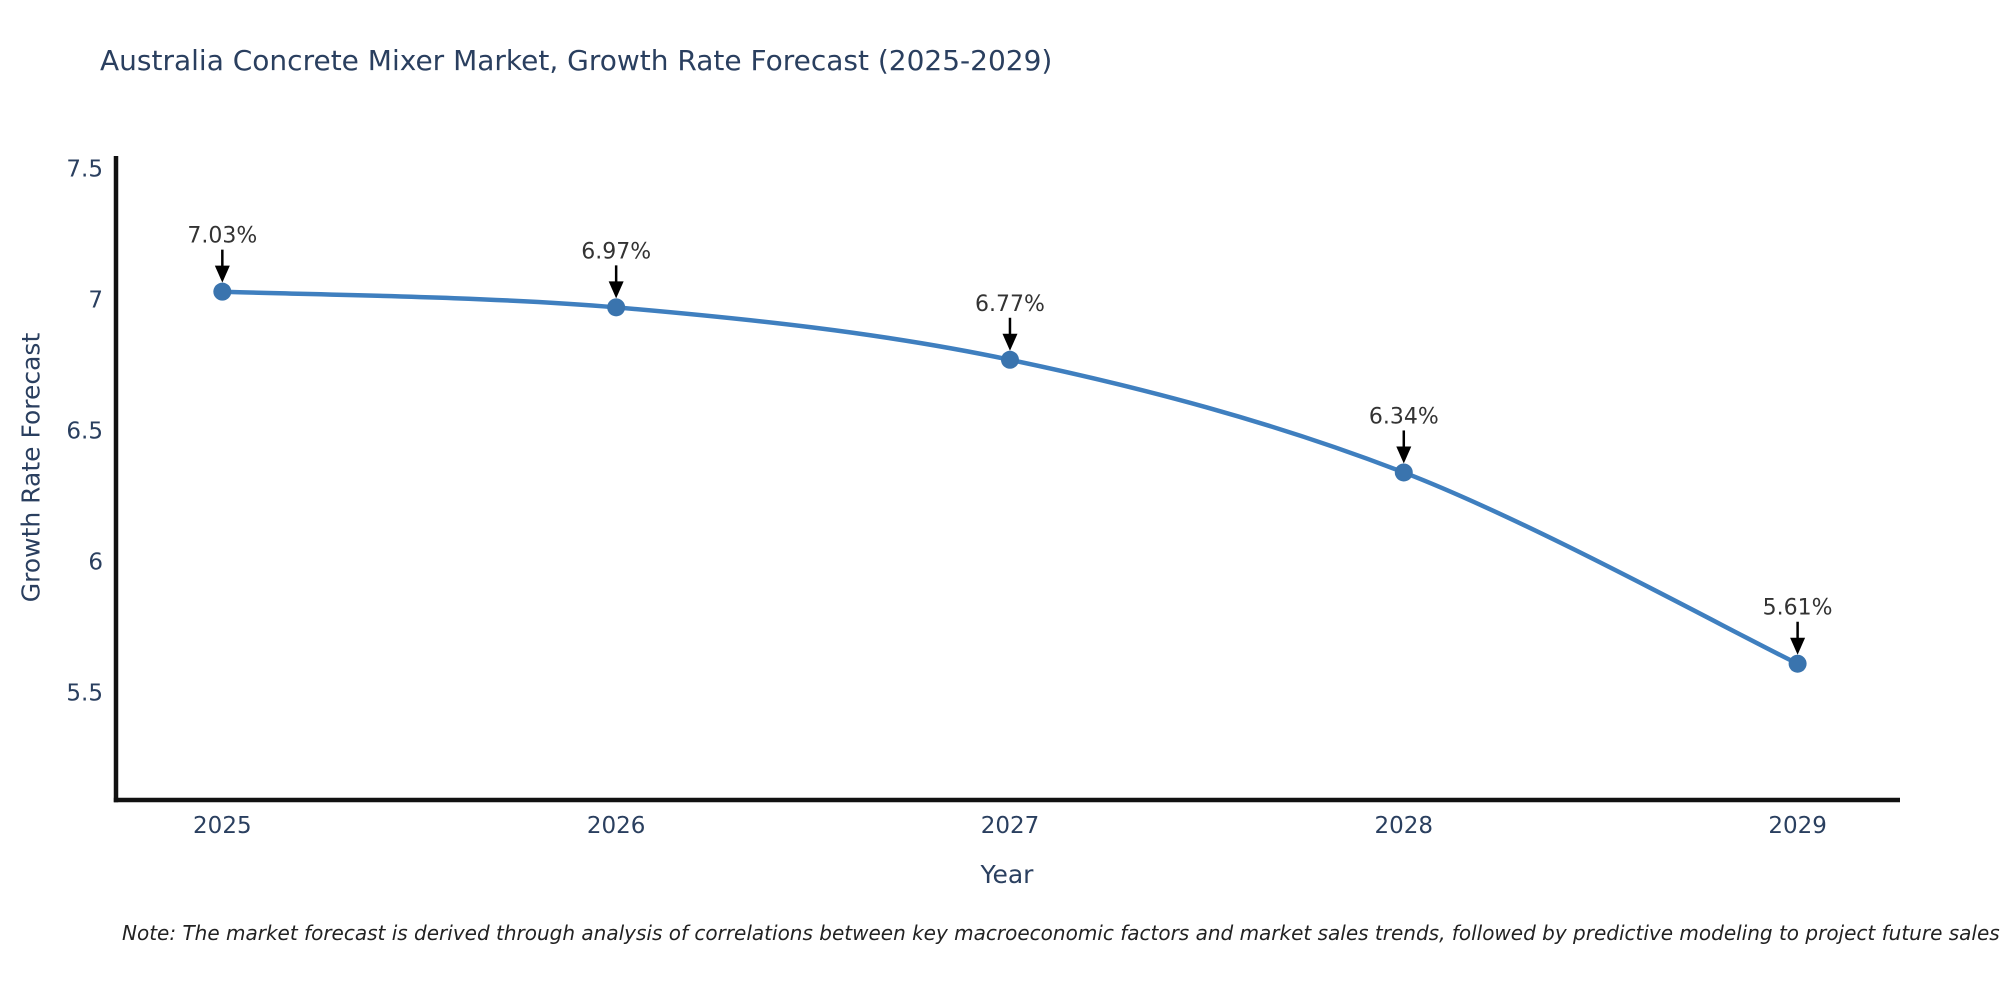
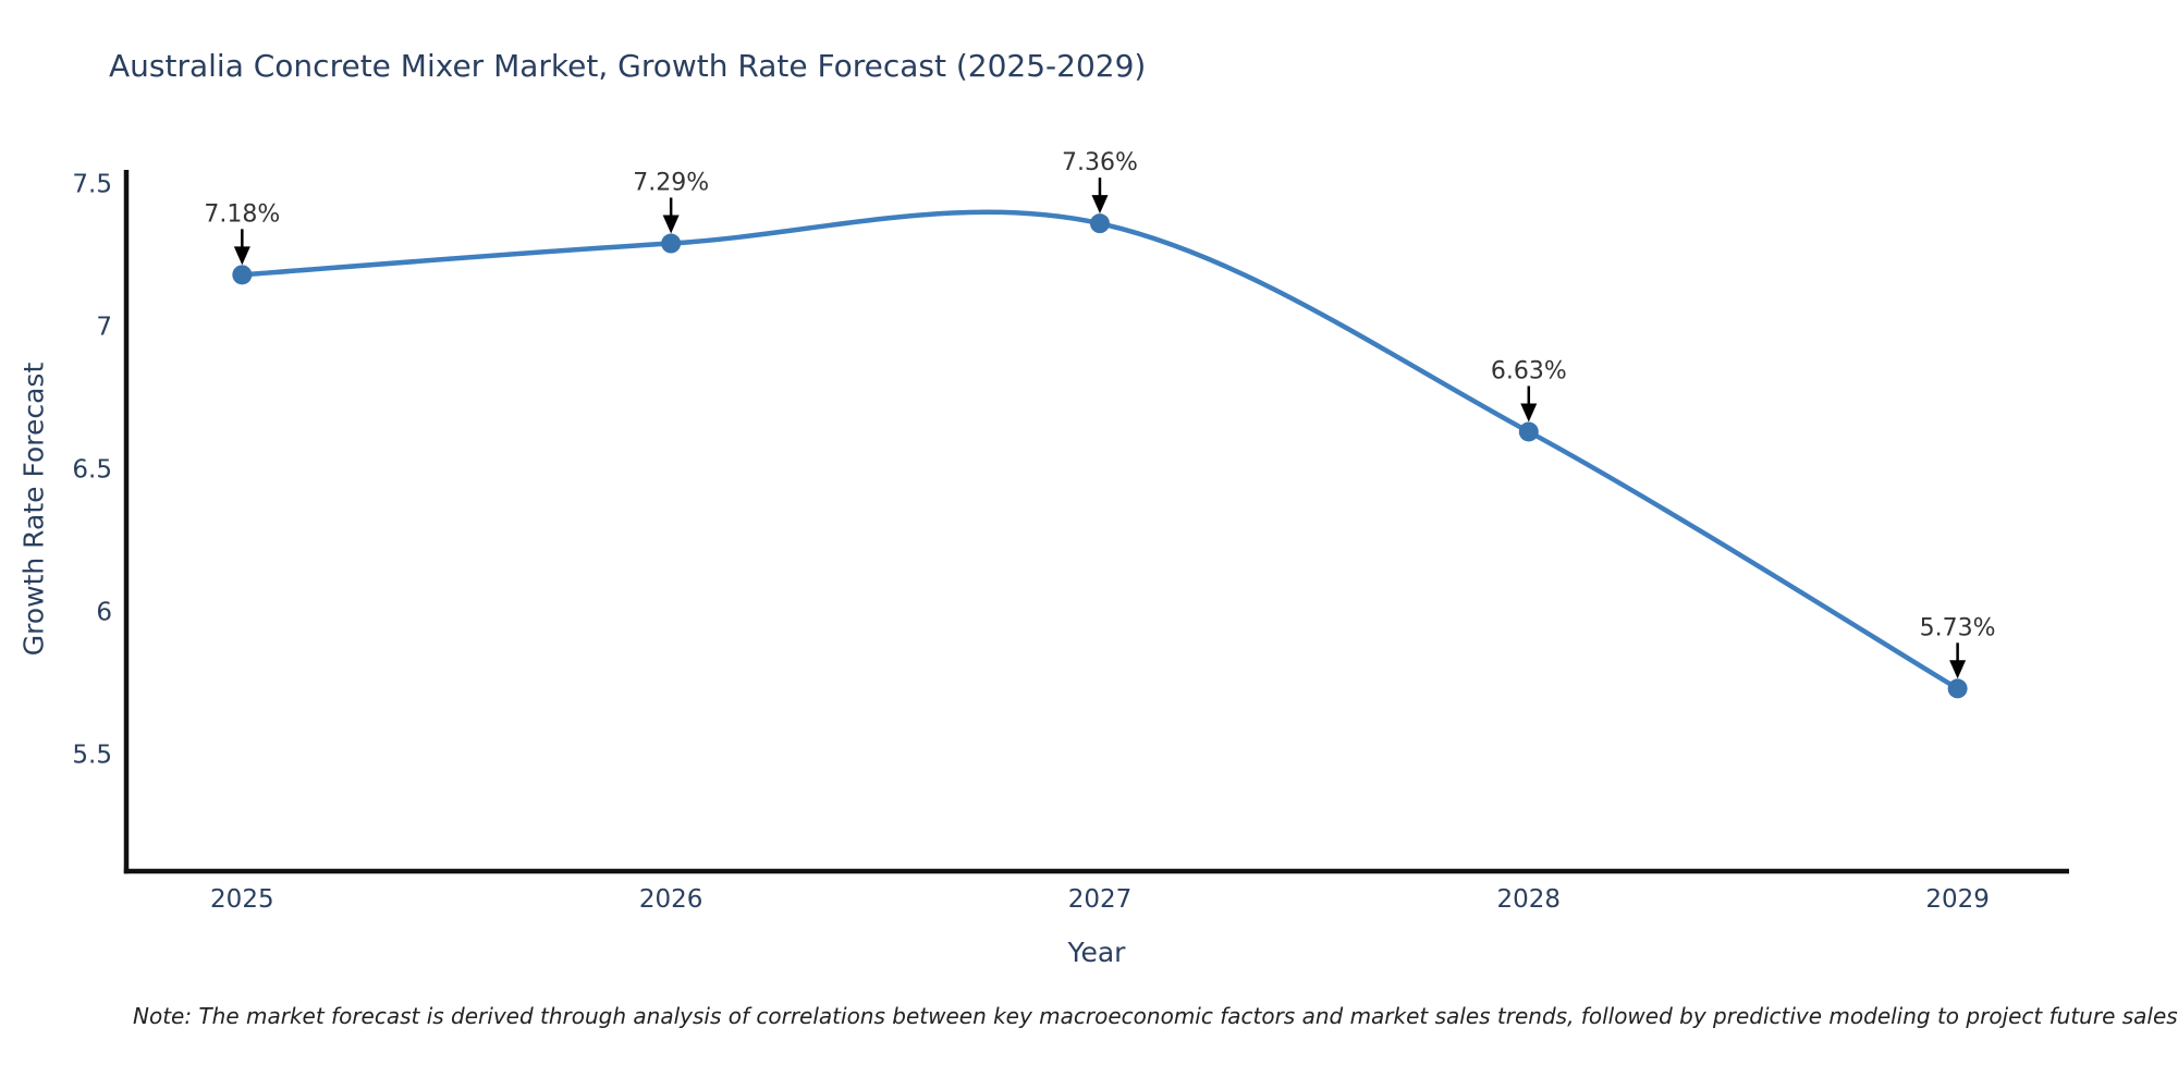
2025: 7.03% -> 7.18%
2026: 6.97% -> 7.29%
2027: 6.77% -> 7.36%
2028: 6.34% -> 6.63%
2029: 5.61% -> 5.73%
